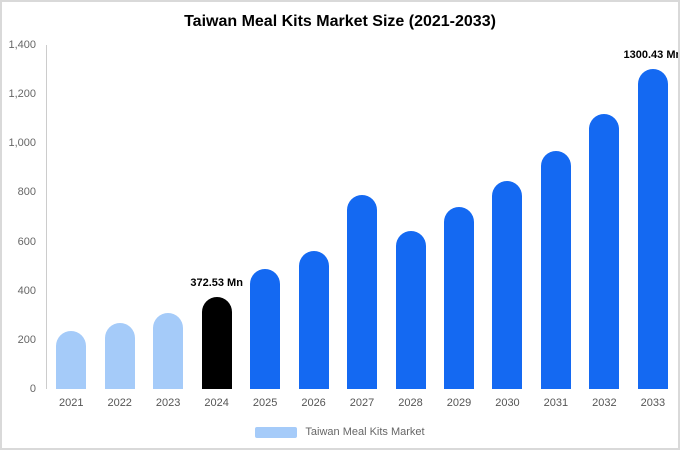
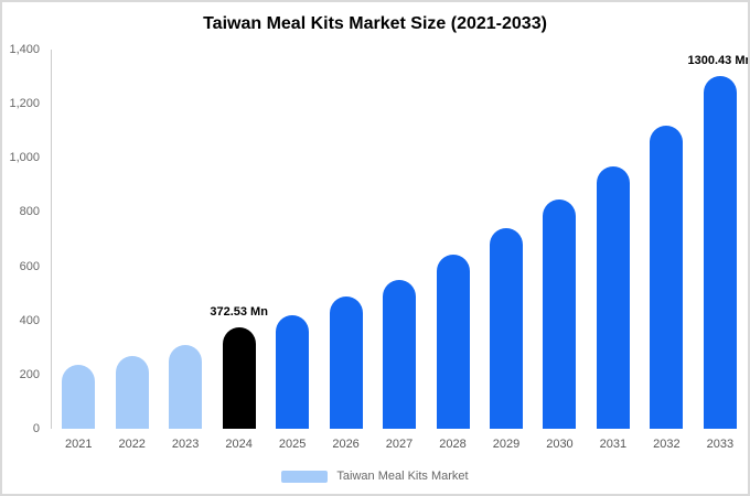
2025: 490 -> 420
2026: 560 -> 490
2027: 790 -> 550
